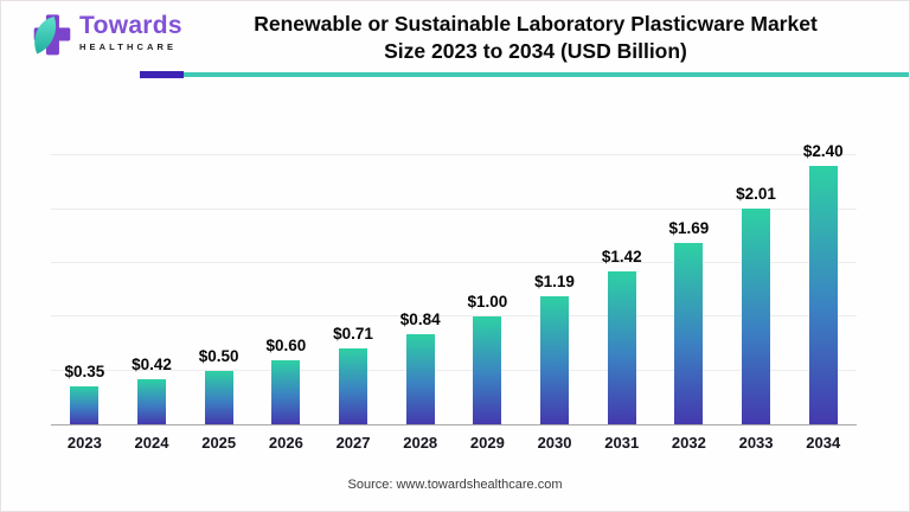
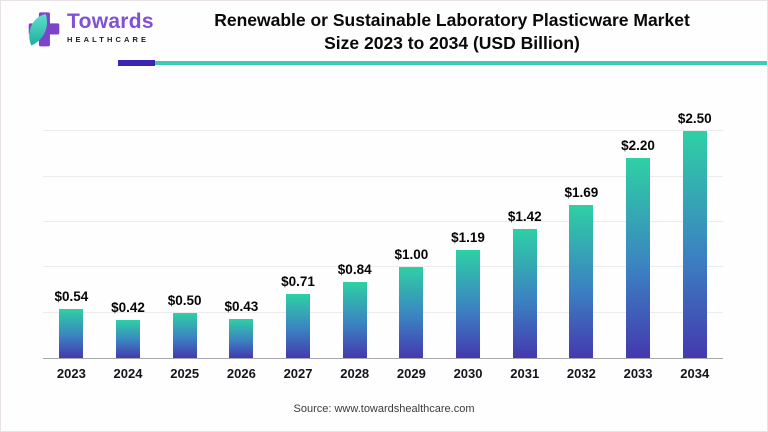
2023: $0.35 -> $0.54
2026: $0.60 -> $0.43
2033: $2.01 -> $2.20
2034: $2.40 -> $2.50
